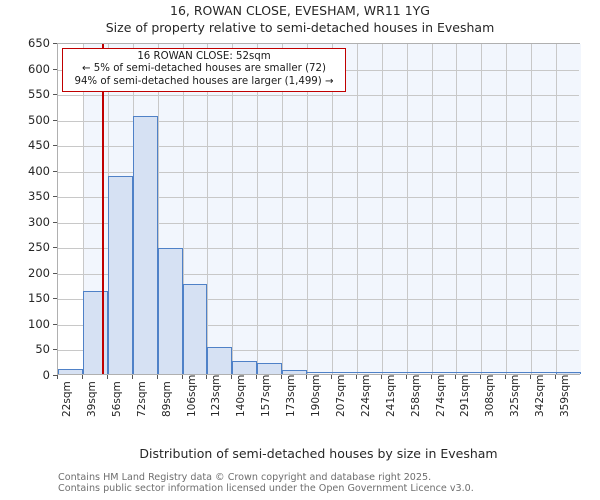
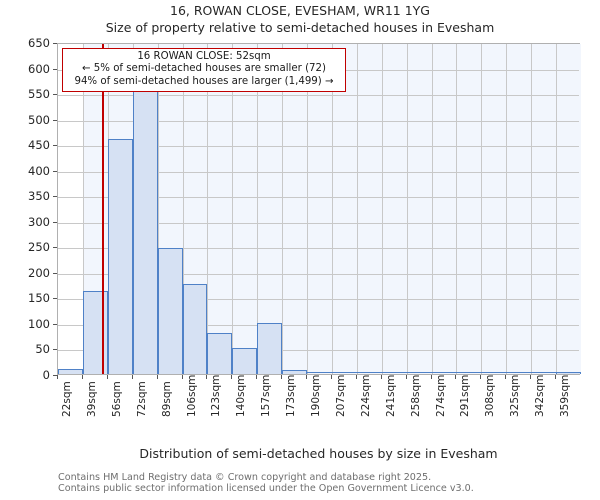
56sqm: 390 -> 460
72sqm: 500 -> 560
123sqm: 50 -> 80
140sqm: 20 -> 50
157sqm: 20 -> 100
